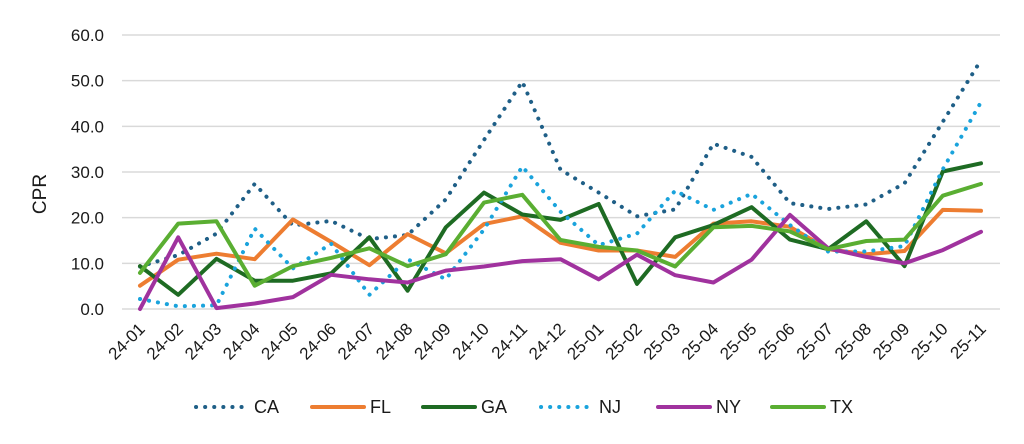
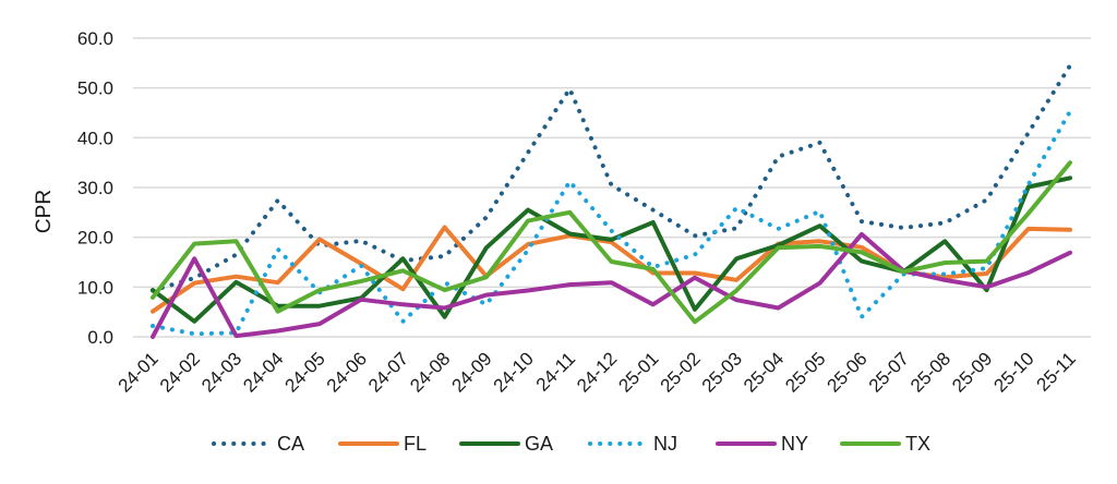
FL/24-08: 16 -> 22
FL/24-12: 14 -> 19
TX/25-02: 13 -> 3
CA/25-05: 33 -> 39
NJ/25-06: 18 -> 4
TX/25-11: 27 -> 35
